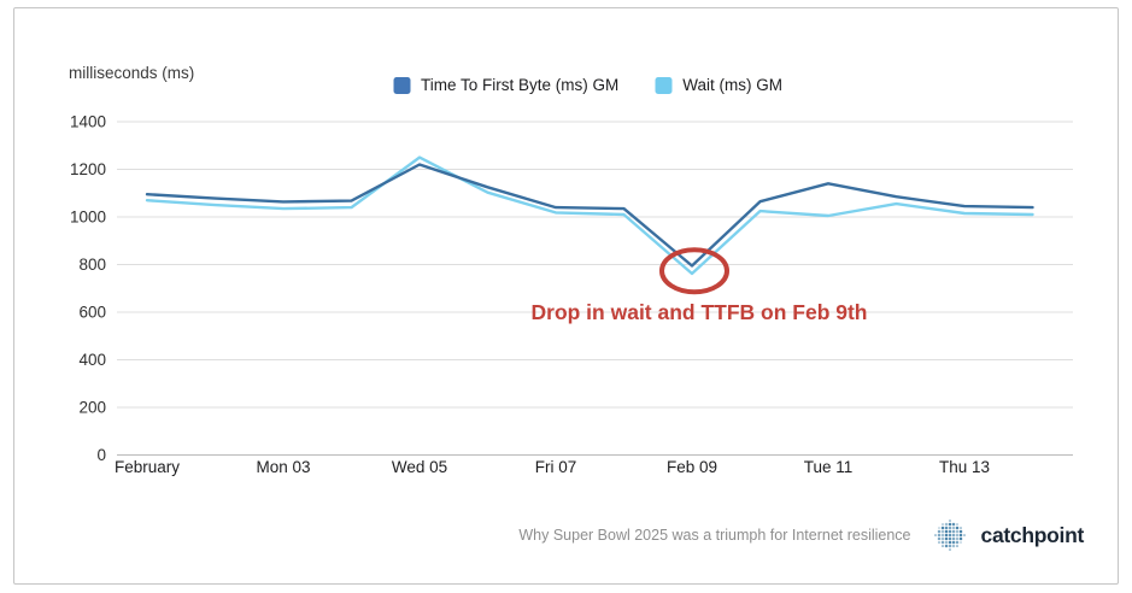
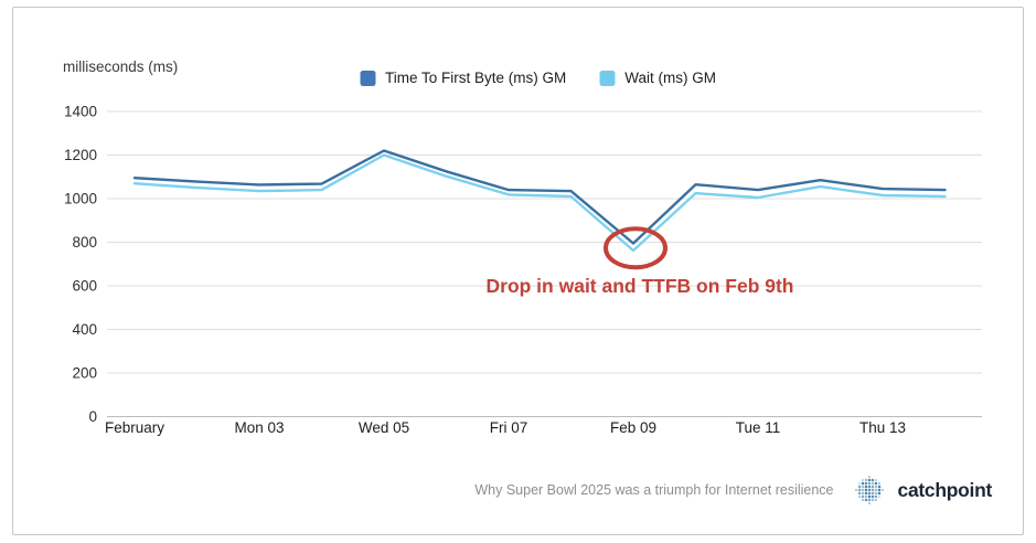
Wait (ms) GM/Wed 05: 1250 -> 1200
Time To First Byte (ms) GM/Tue 11: 1140 -> 1040
